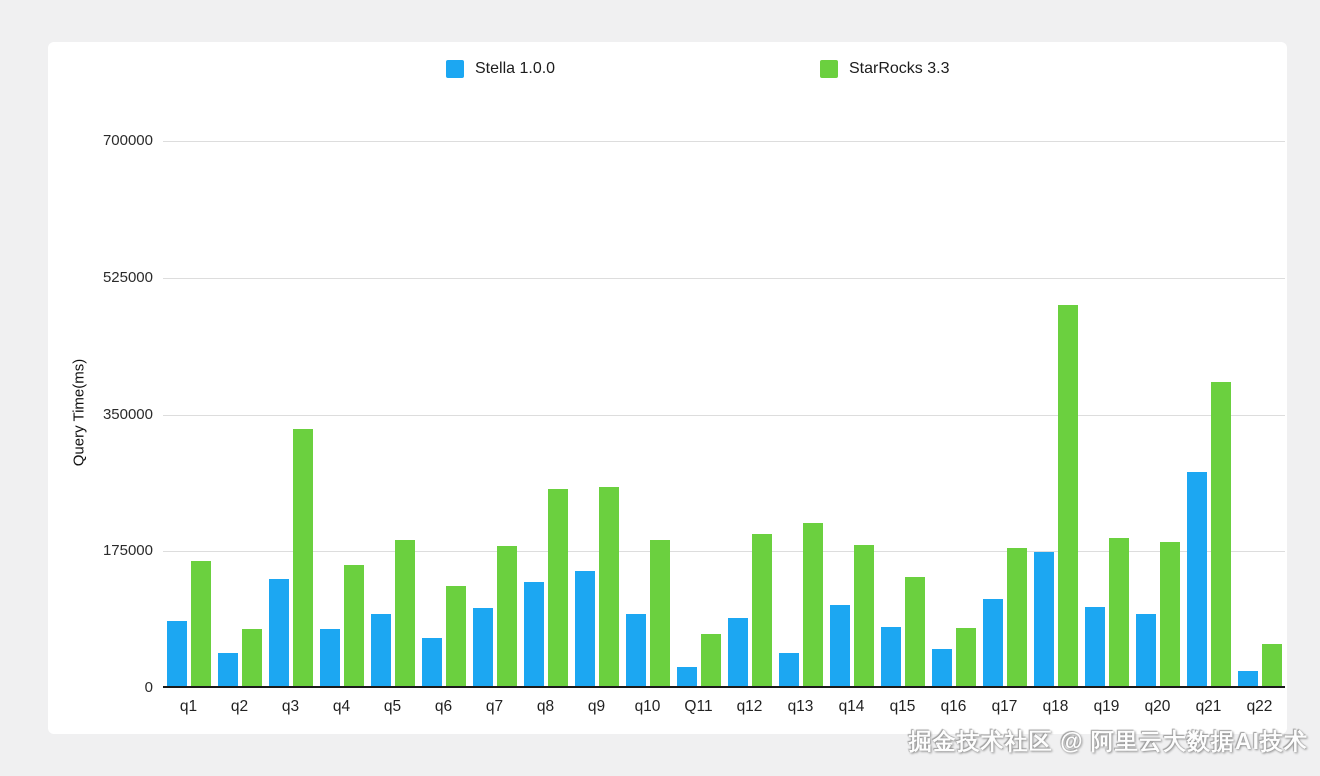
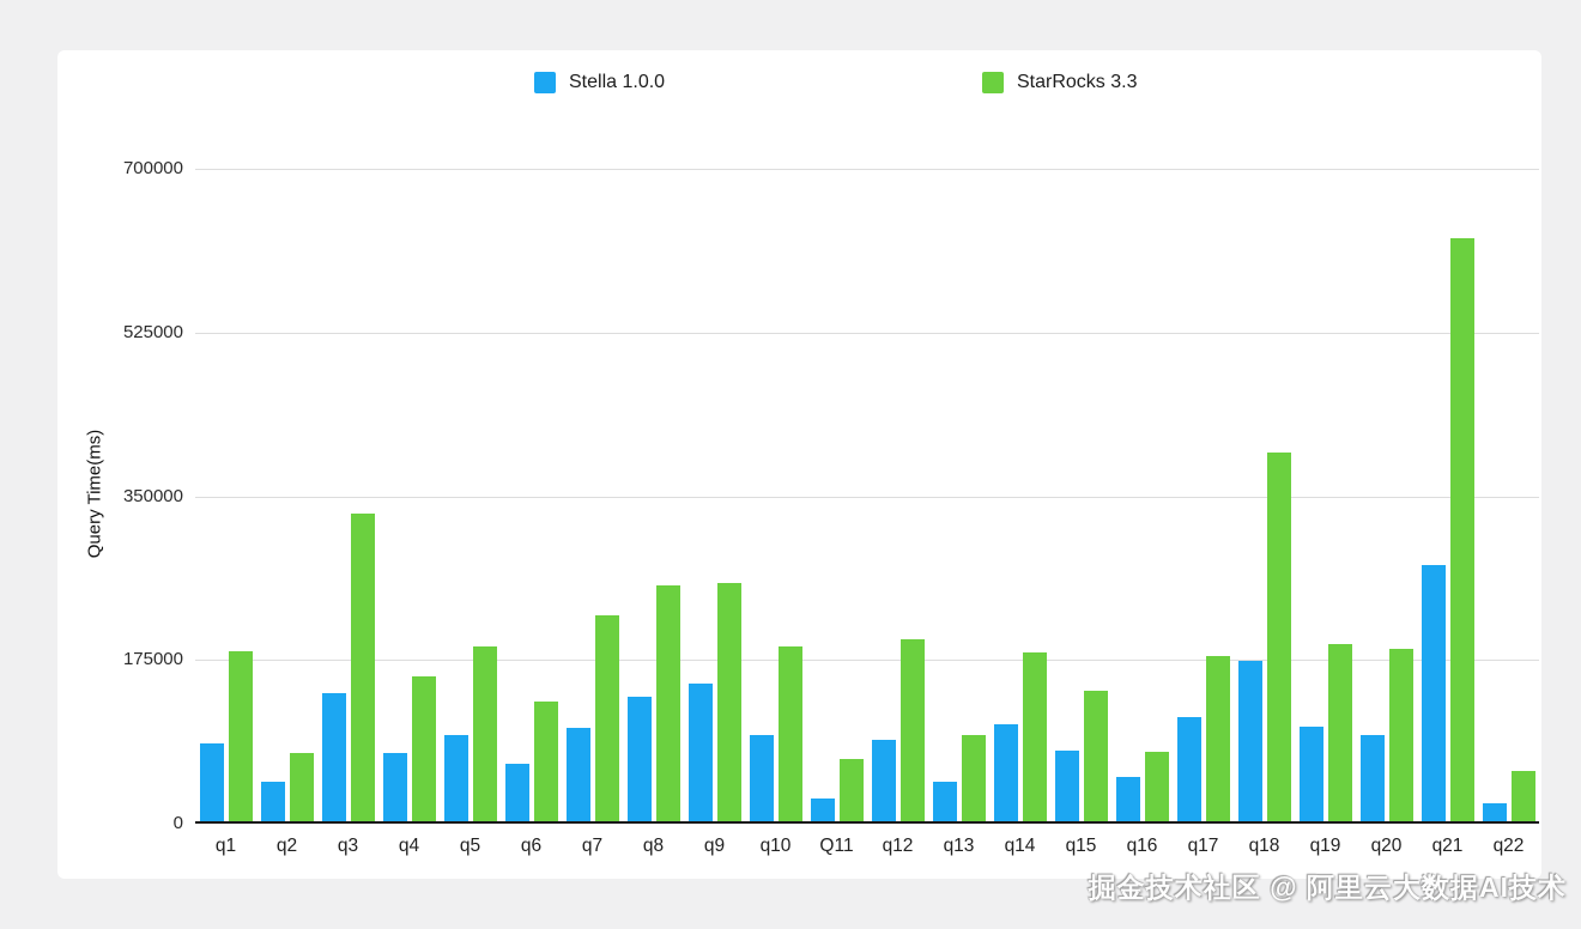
StarRocks 3.3/q1: 160000 -> 180000
StarRocks 3.3/q7: 180000 -> 220000
StarRocks 3.3/q13: 210000 -> 90000
StarRocks 3.3/q18: 490000 -> 400000
StarRocks 3.3/q21: 390000 -> 620000
